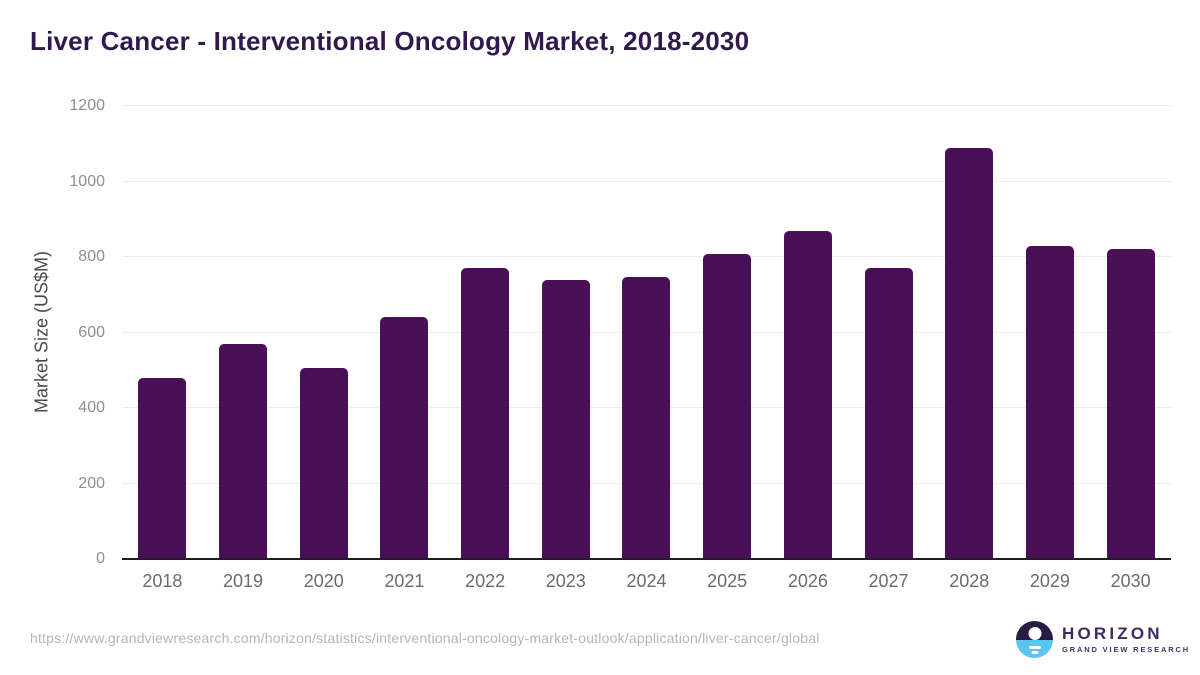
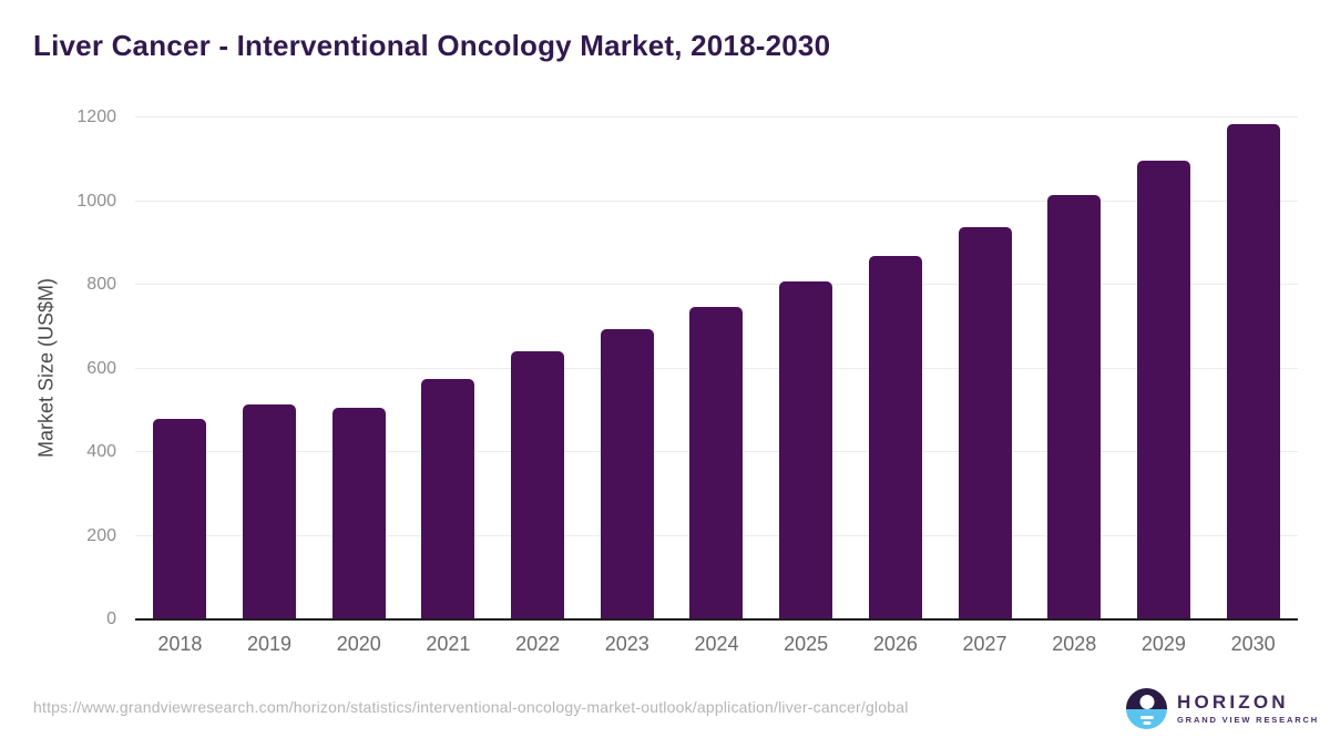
2019: 570 -> 510
2021: 640 -> 570
2022: 770 -> 640
2023: 740 -> 690
2027: 770 -> 940
2028: 1090 -> 1010
2029: 830 -> 1100
2030: 820 -> 1180
